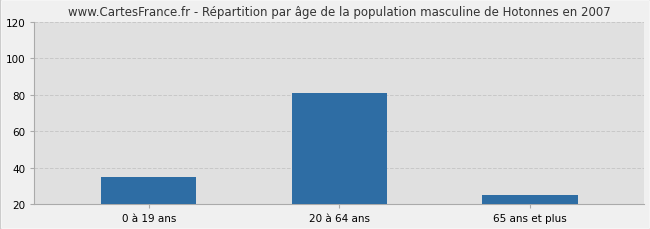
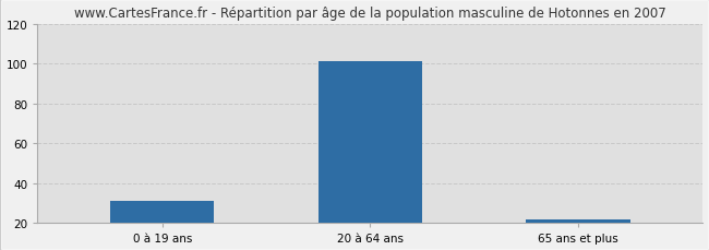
0 à 19 ans: 35 -> 31
20 à 64 ans: 81 -> 101
65 ans et plus: 25 -> 22
